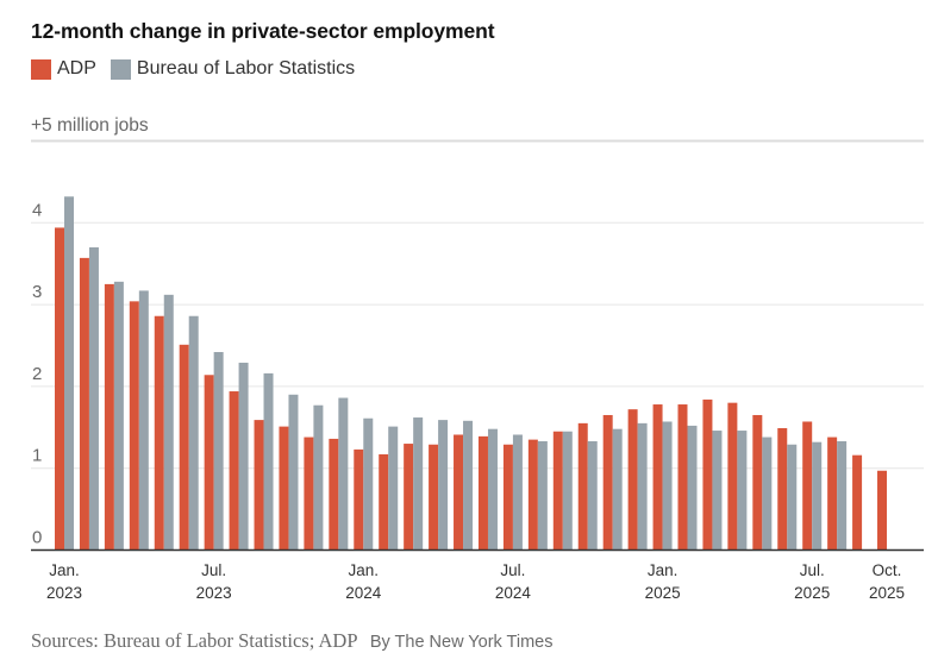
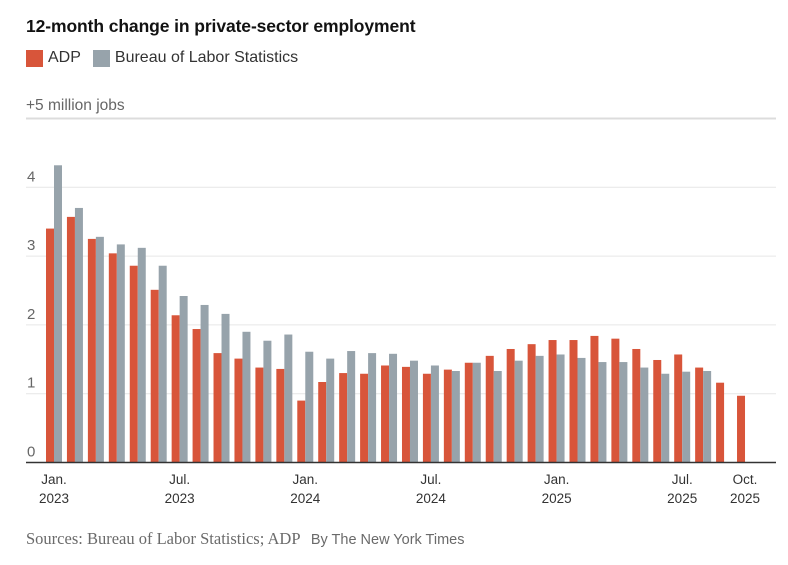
ADP/Jan. 2023: 3.9 -> 3.4
ADP/Jan. 2024: 1.2 -> 0.9
